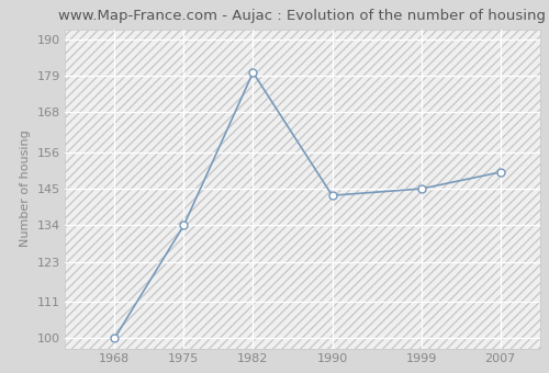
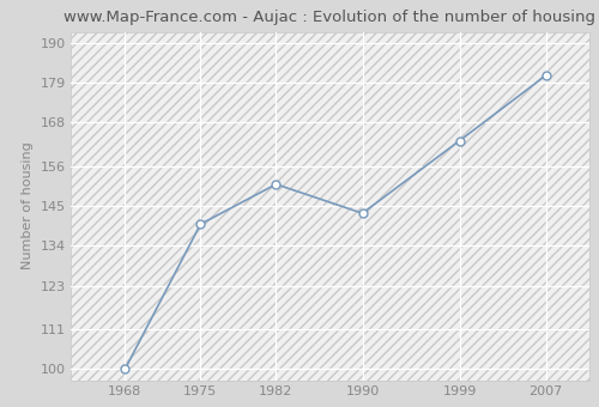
1975: 134 -> 140
1982: 180 -> 151
1999: 145 -> 163
2007: 150 -> 181
